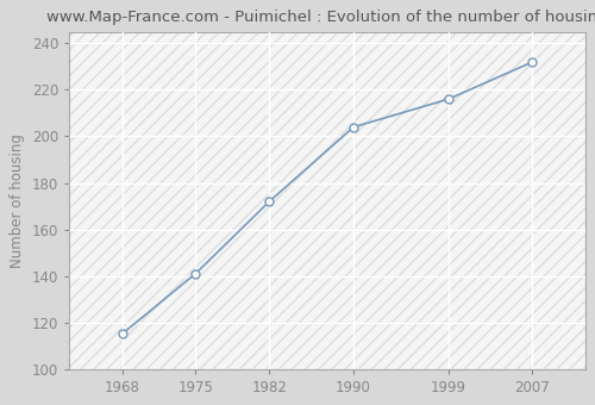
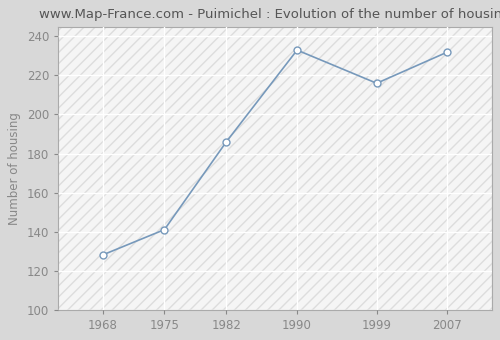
1968: 115 -> 128
1982: 172 -> 186
1990: 204 -> 233
